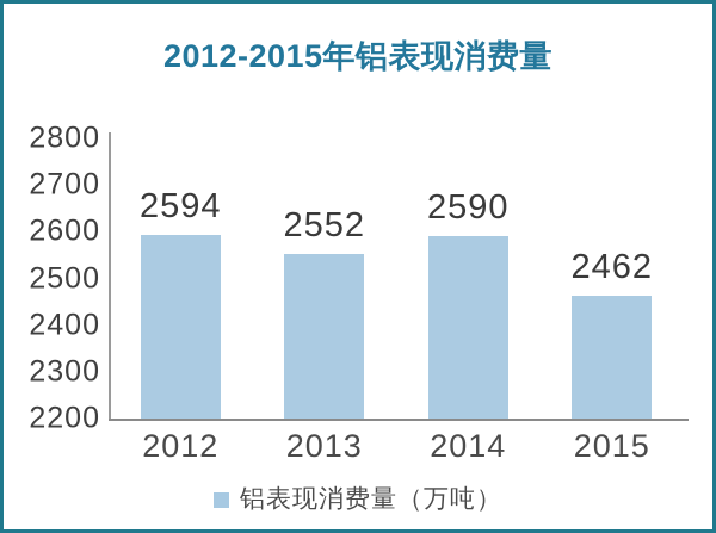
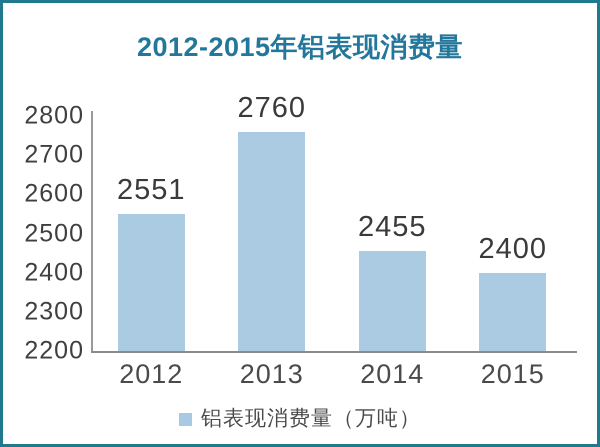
2012: 2594 -> 2551
2013: 2552 -> 2760
2014: 2590 -> 2455
2015: 2462 -> 2400
